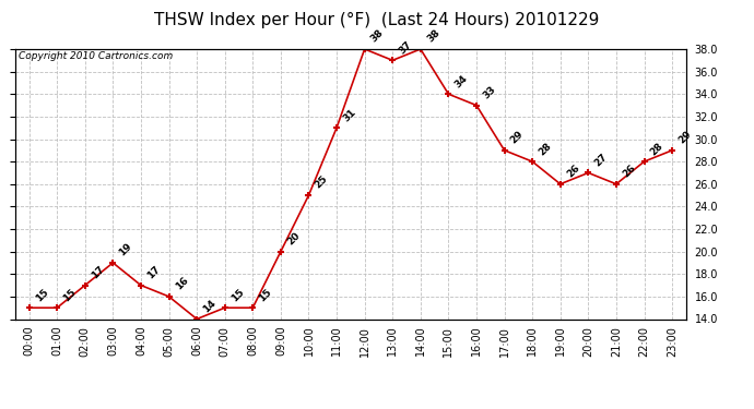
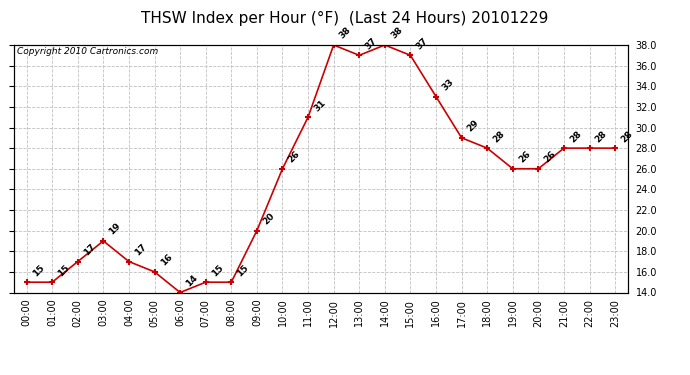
10:00: 25 -> 26
15:00: 34 -> 37
20:00: 27 -> 26
21:00: 26 -> 28
23:00: 29 -> 28
